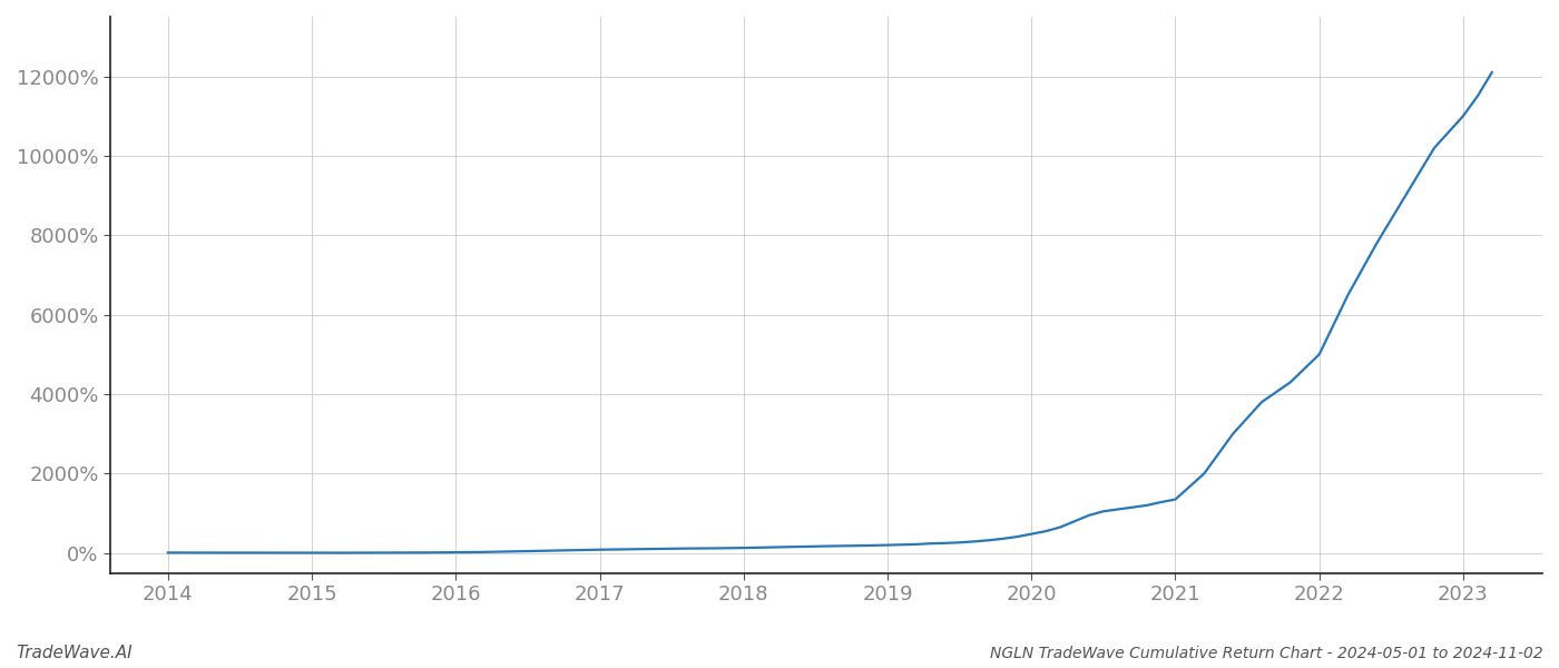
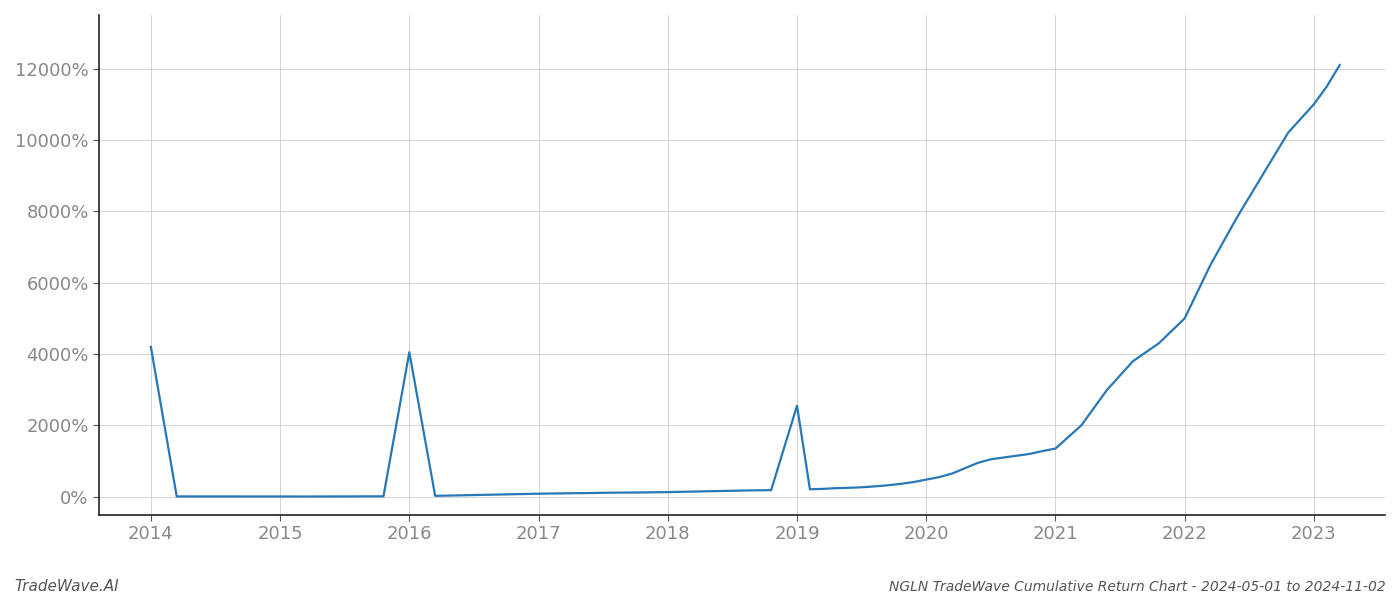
2014: 10% -> 4200%
2016: 20% -> 4050%
2019: 200% -> 2550%
